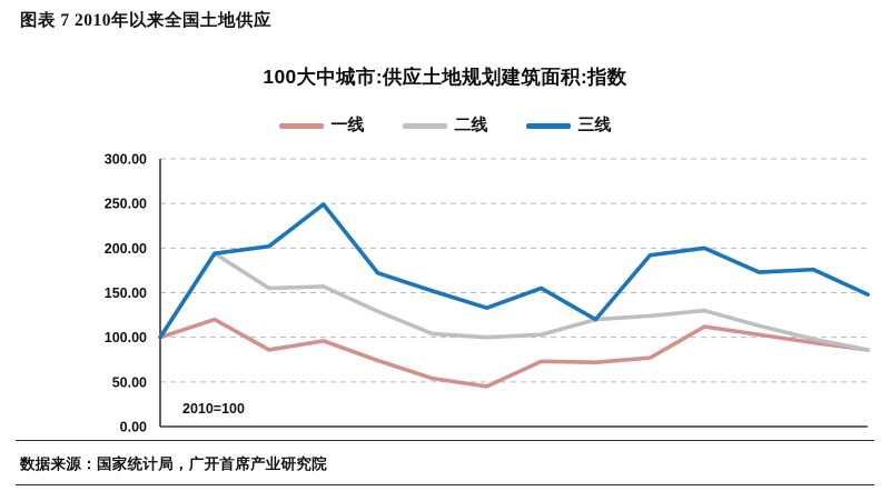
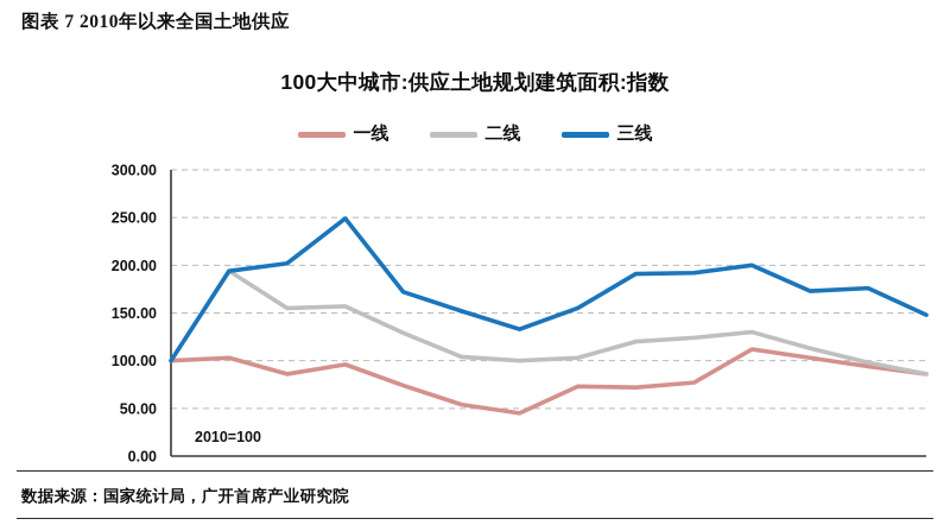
一线/2011: 120 -> 100
三线/2018: 120 -> 190
